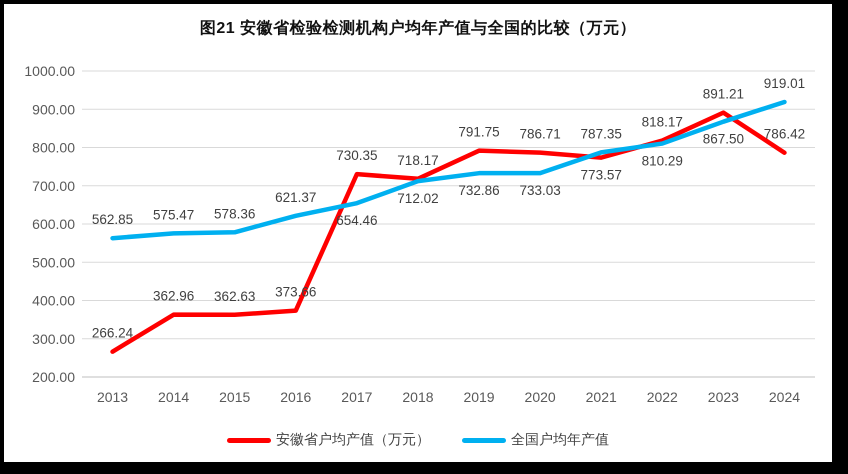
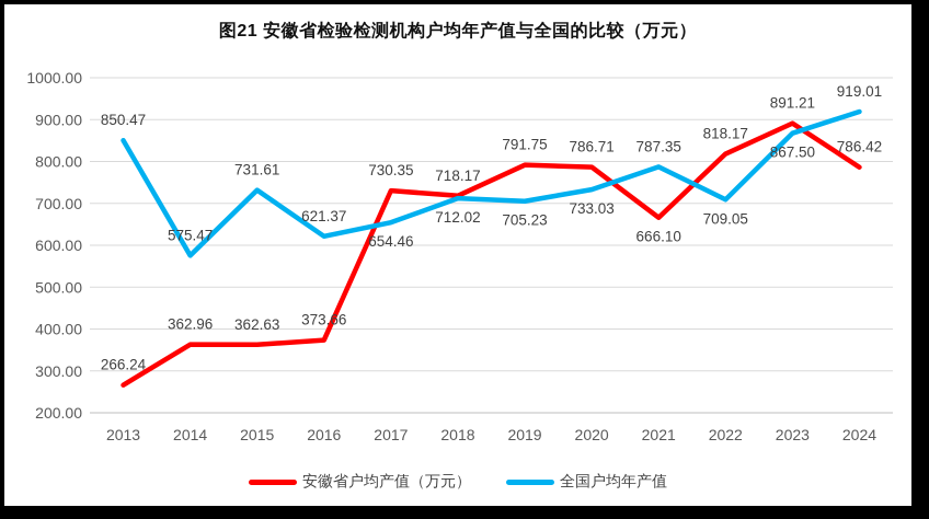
全国户均年产值/2013: 562.85 -> 850.47
全国户均年产值/2015: 578.36 -> 731.61
全国户均年产值/2019: 732.86 -> 705.23
安徽省户均产值（万元）/2021: 773.57 -> 666.10
全国户均年产值/2022: 810.29 -> 709.05
